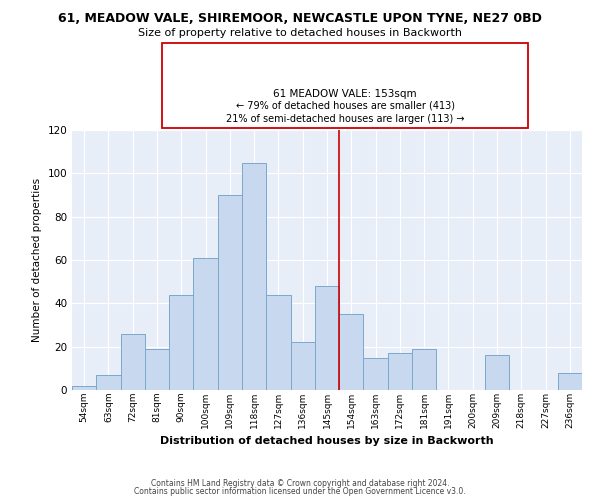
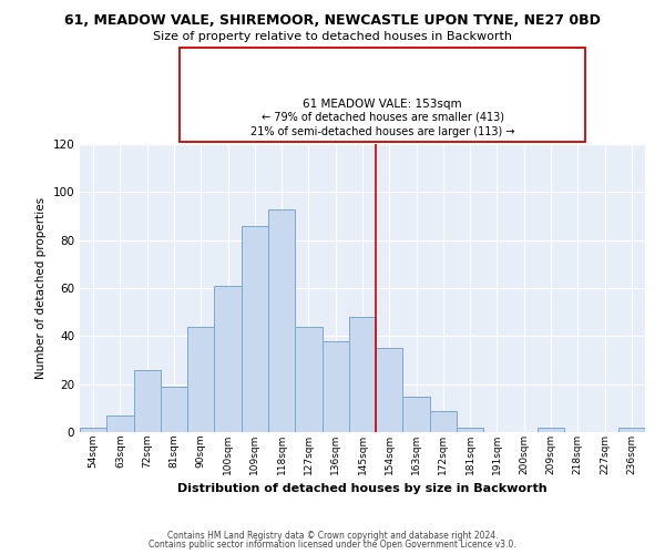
109sqm: 90 -> 86
118sqm: 105 -> 93
136sqm: 22 -> 38
172sqm: 17 -> 9
181sqm: 19 -> 2
209sqm: 16 -> 2
236sqm: 8 -> 2
